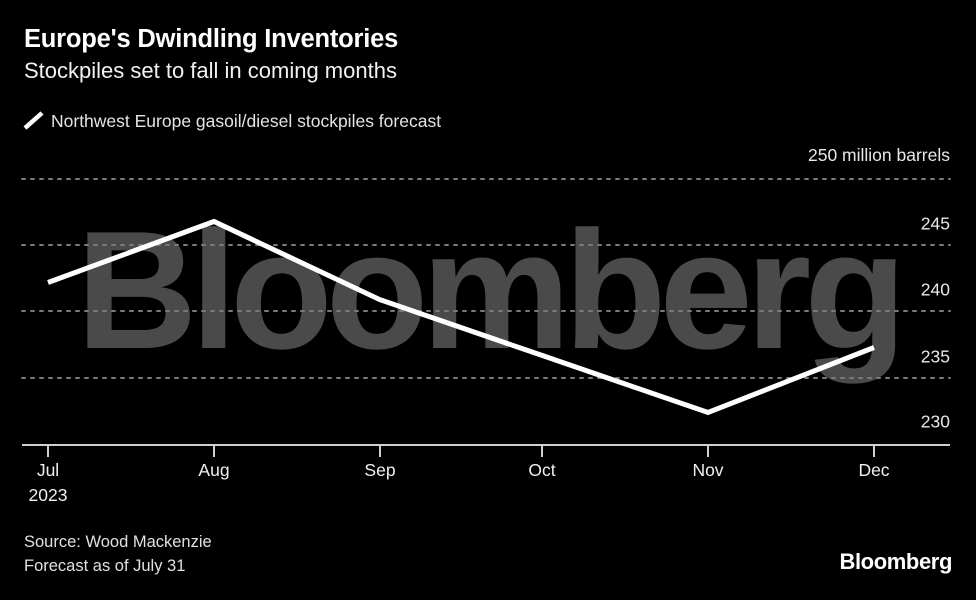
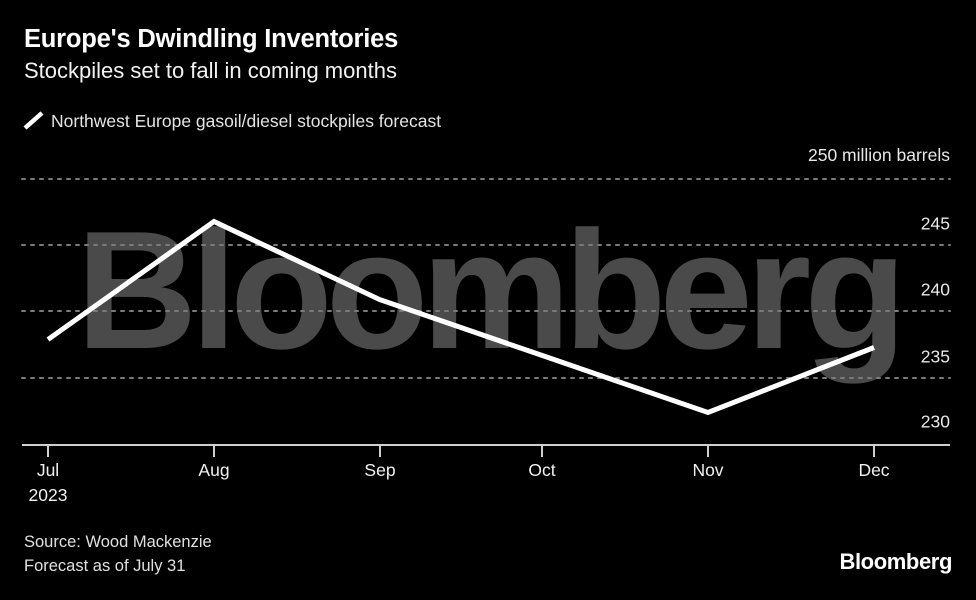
Jul: 242.2 -> 237.9
